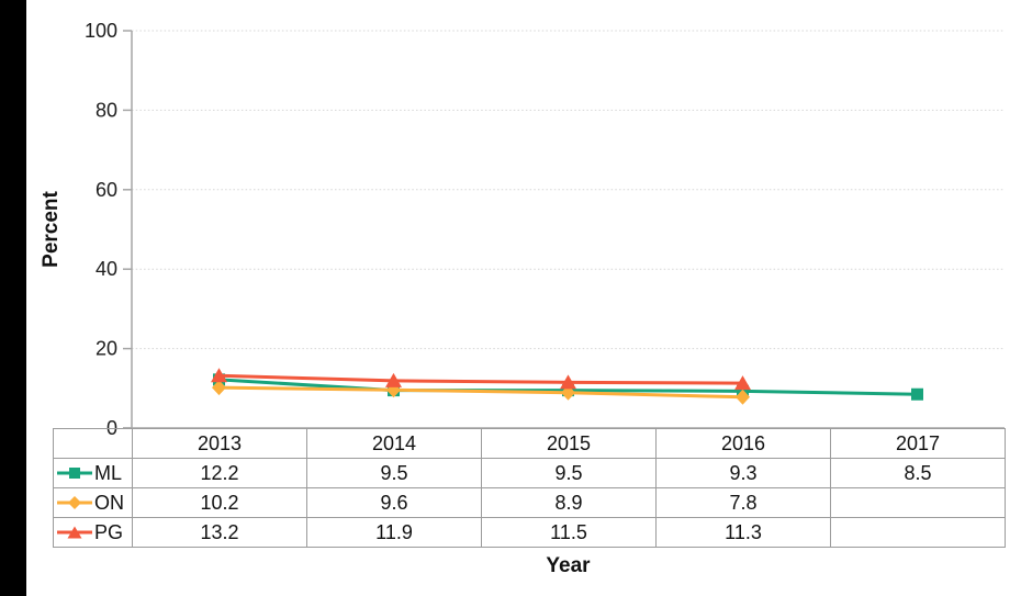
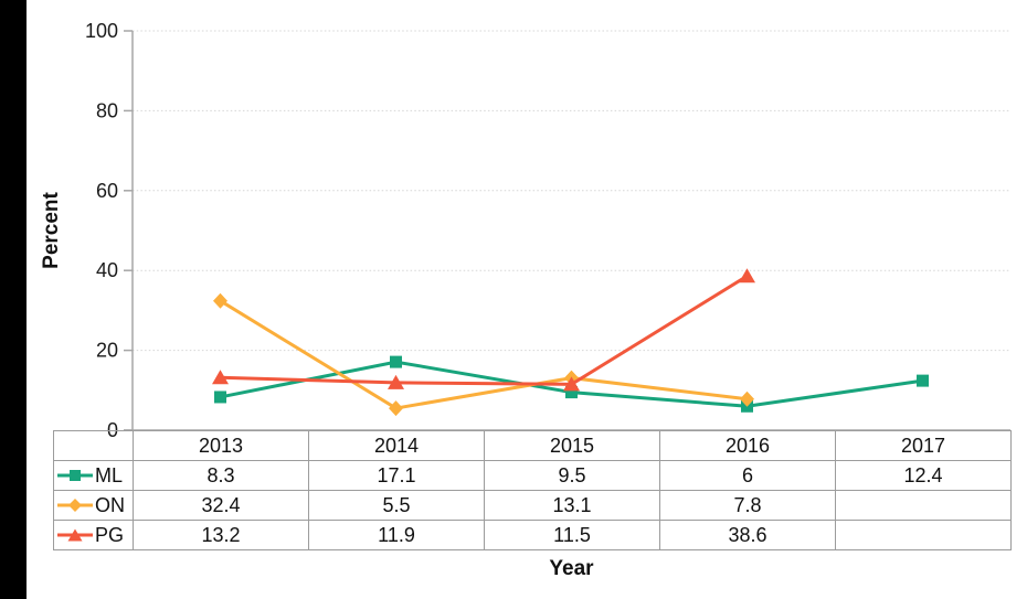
ML/2013: 12.2 -> 8.3
ON/2013: 10.2 -> 32.4
ML/2014: 9.5 -> 17.1
ON/2014: 9.6 -> 5.5
ON/2015: 8.9 -> 13.1
ML/2016: 9.3 -> 6
PG/2016: 11.3 -> 38.6
ML/2017: 8.5 -> 12.4
